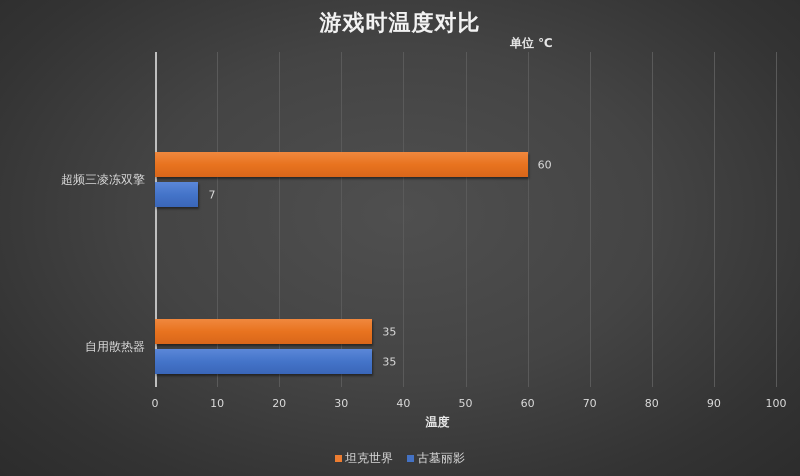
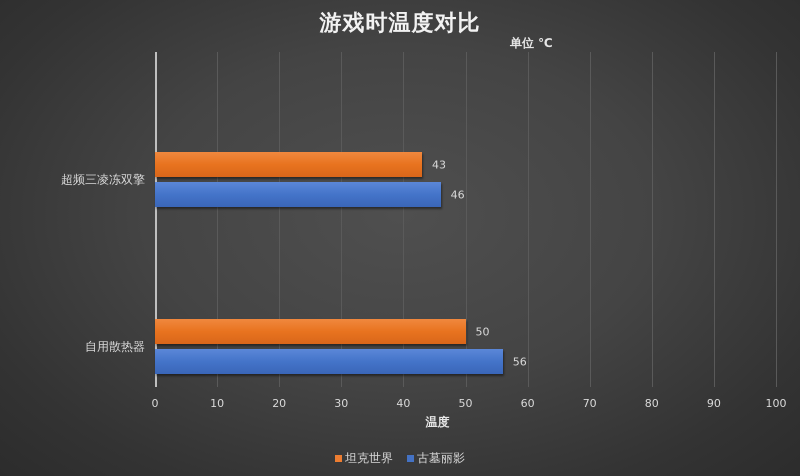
坦克世界/超频三凌冻双擎: 60 -> 43
古墓丽影/超频三凌冻双擎: 7 -> 46
坦克世界/自用散热器: 35 -> 50
古墓丽影/自用散热器: 35 -> 56
